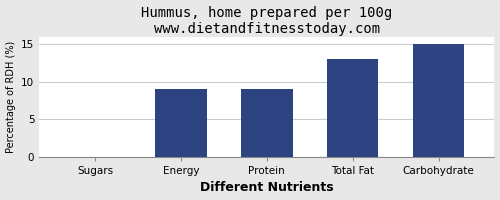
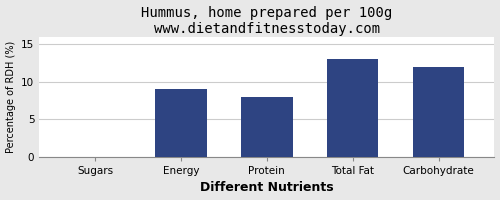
Protein: 9 -> 8
Carbohydrate: 15 -> 12
